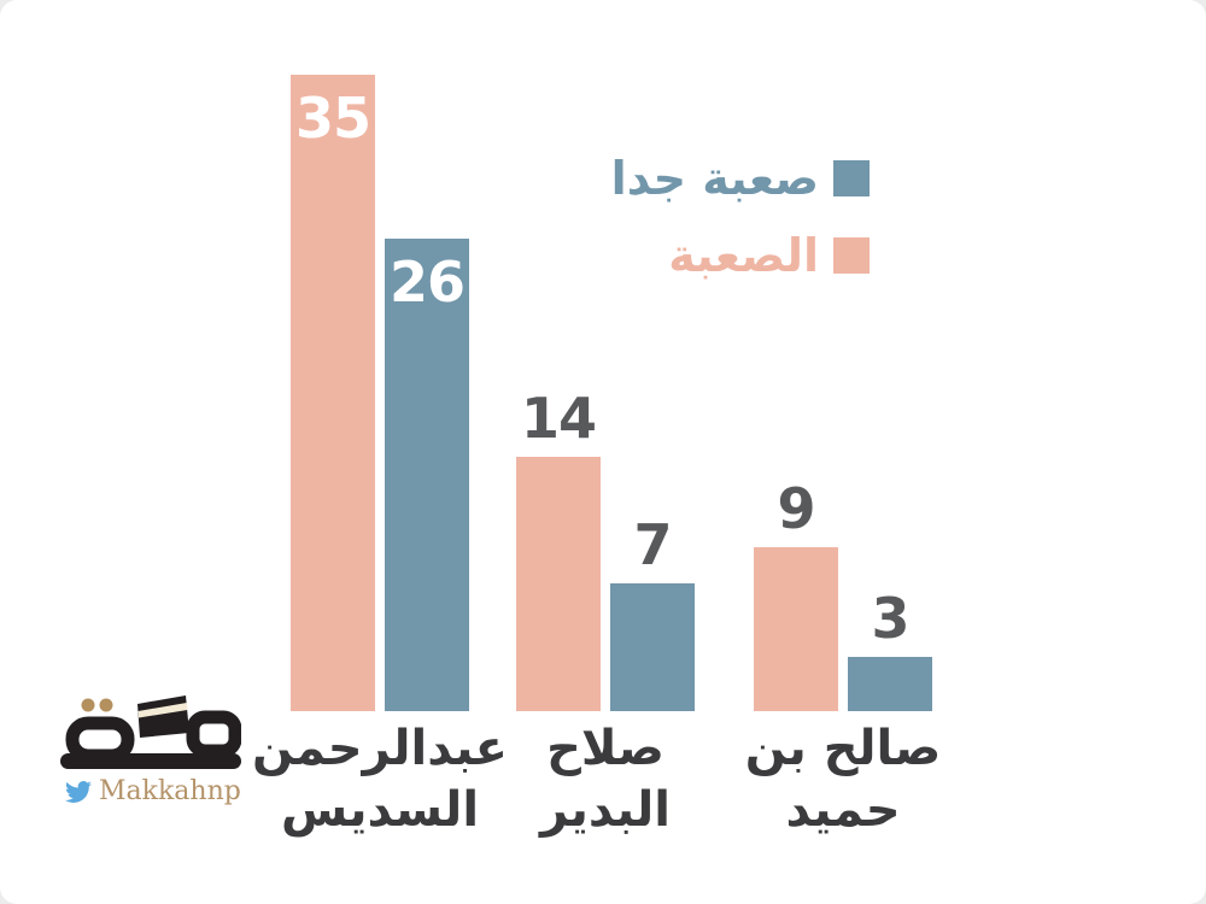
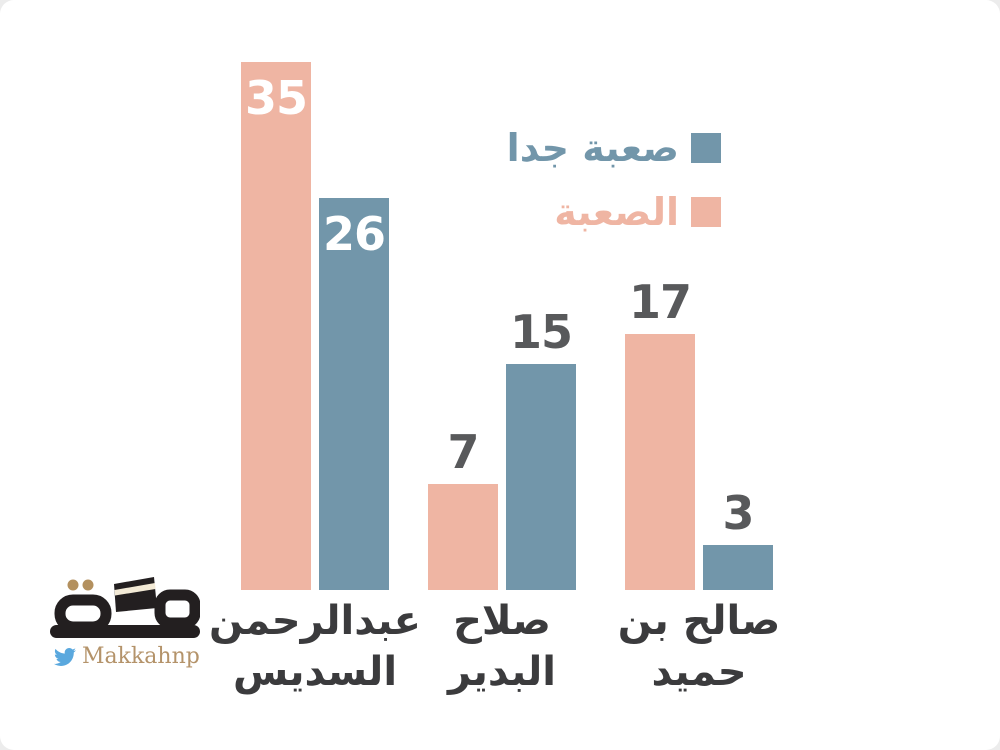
الصعبة/صلاح البدير: 14 -> 7
صعبة جدا/صلاح البدير: 7 -> 15
الصعبة/صالح بن حميد: 9 -> 17
